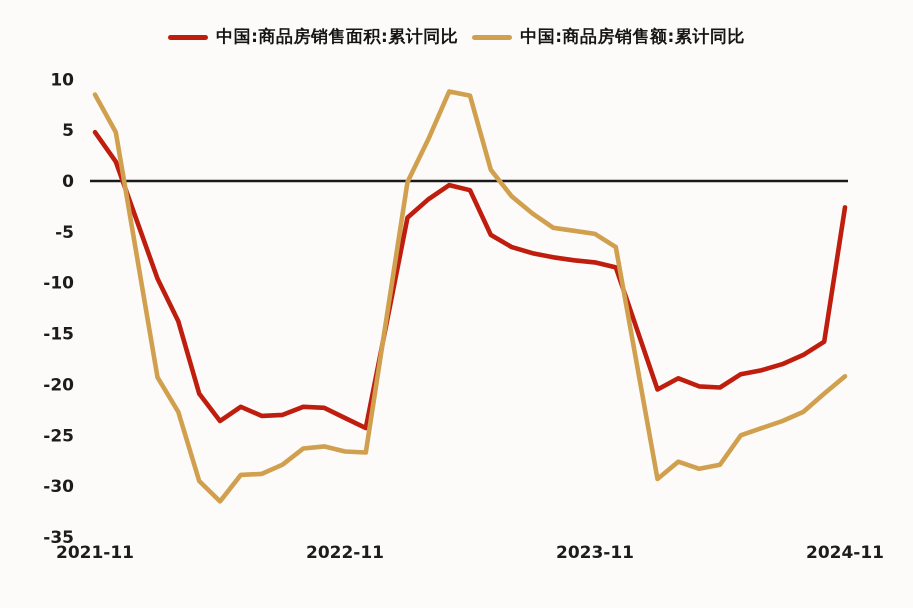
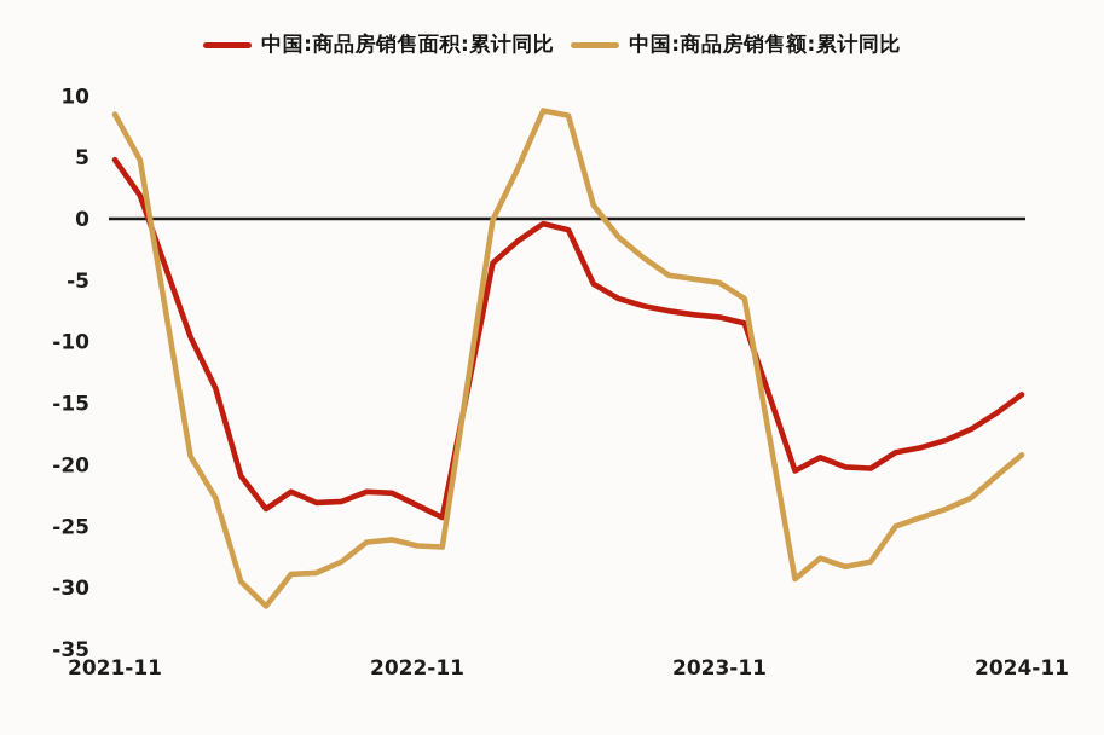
中国:商品房销售面积:累计同比/2024-11: -2.6 -> -14.3
